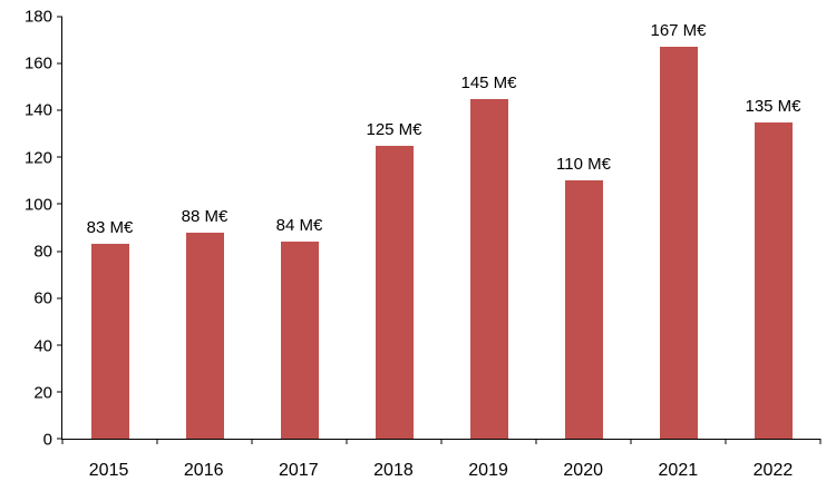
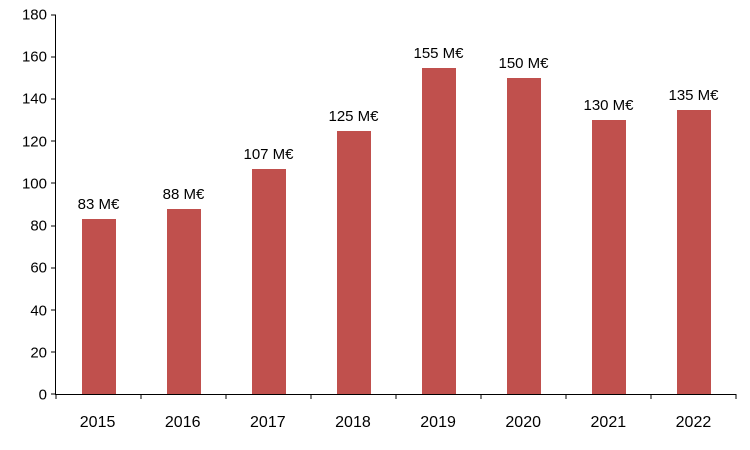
2017: 84 -> 107
2019: 145 -> 155
2020: 110 -> 150
2021: 167 -> 130
